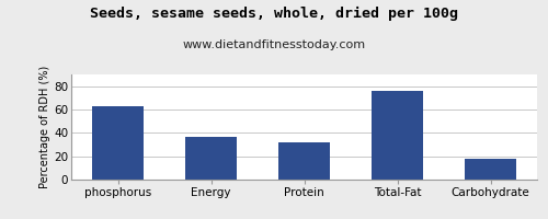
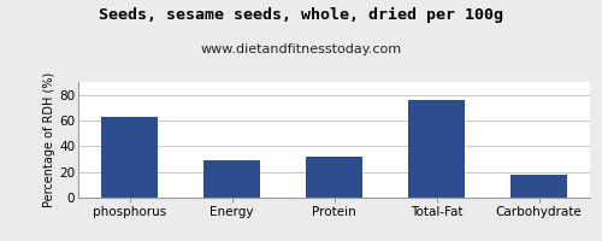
Energy: 37 -> 29
